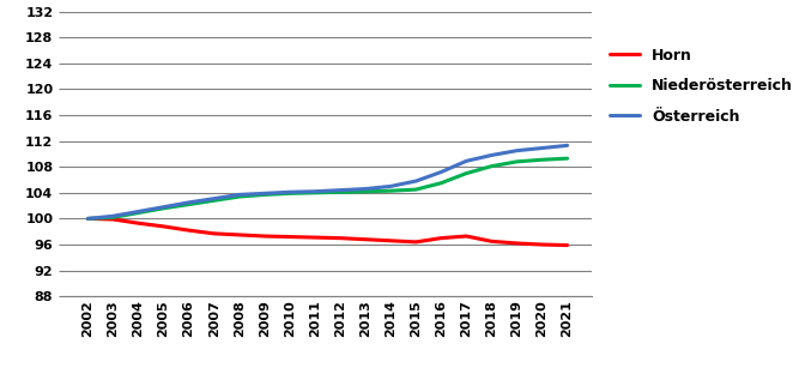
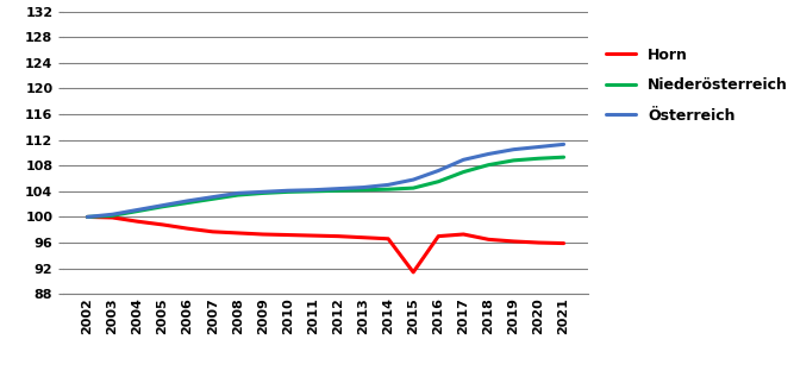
Horn/2015: 96.4 -> 91.4
